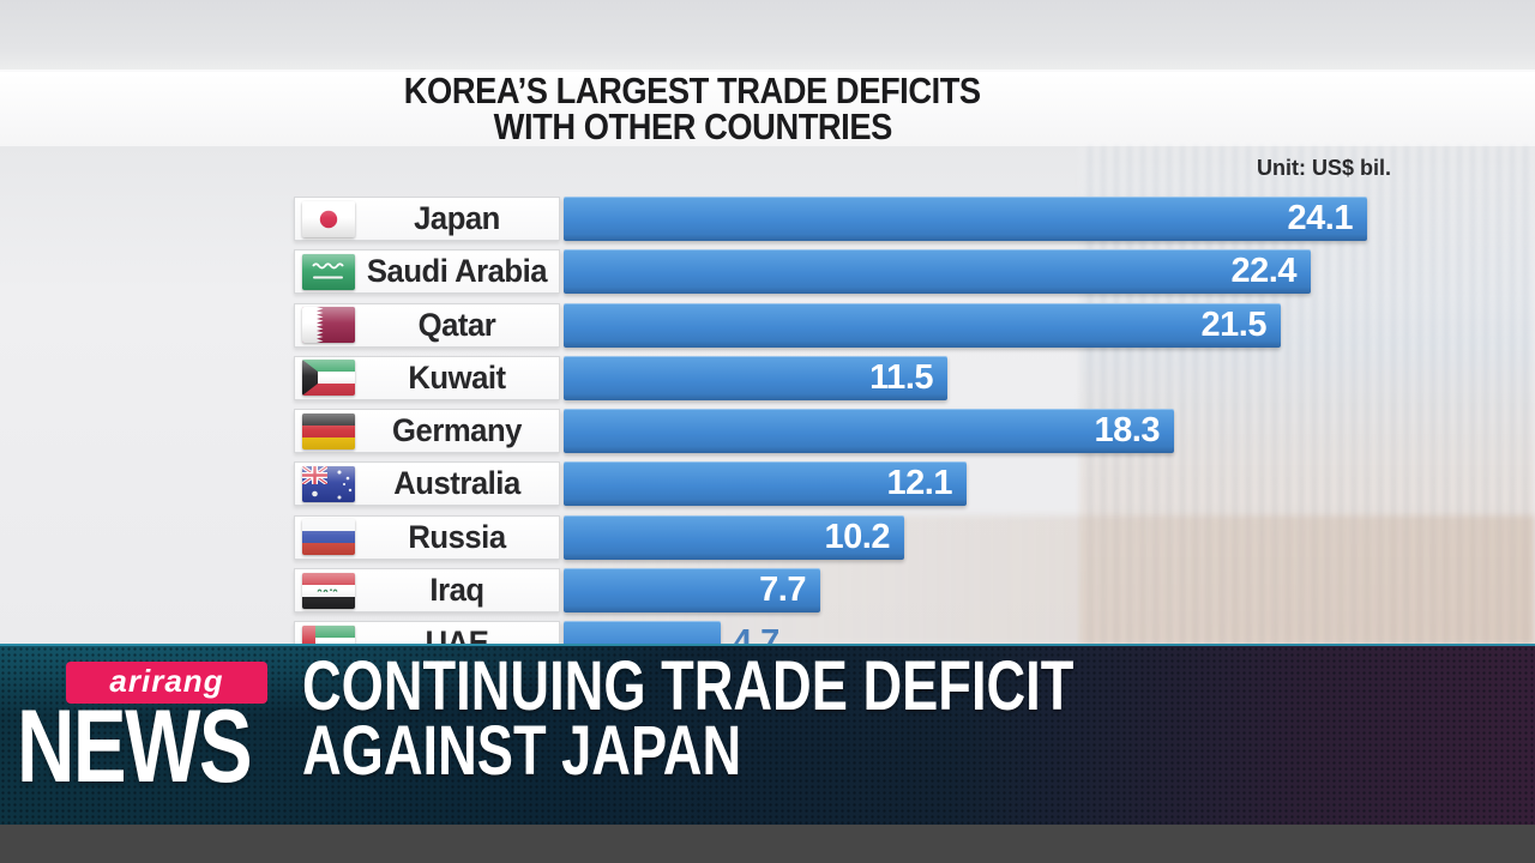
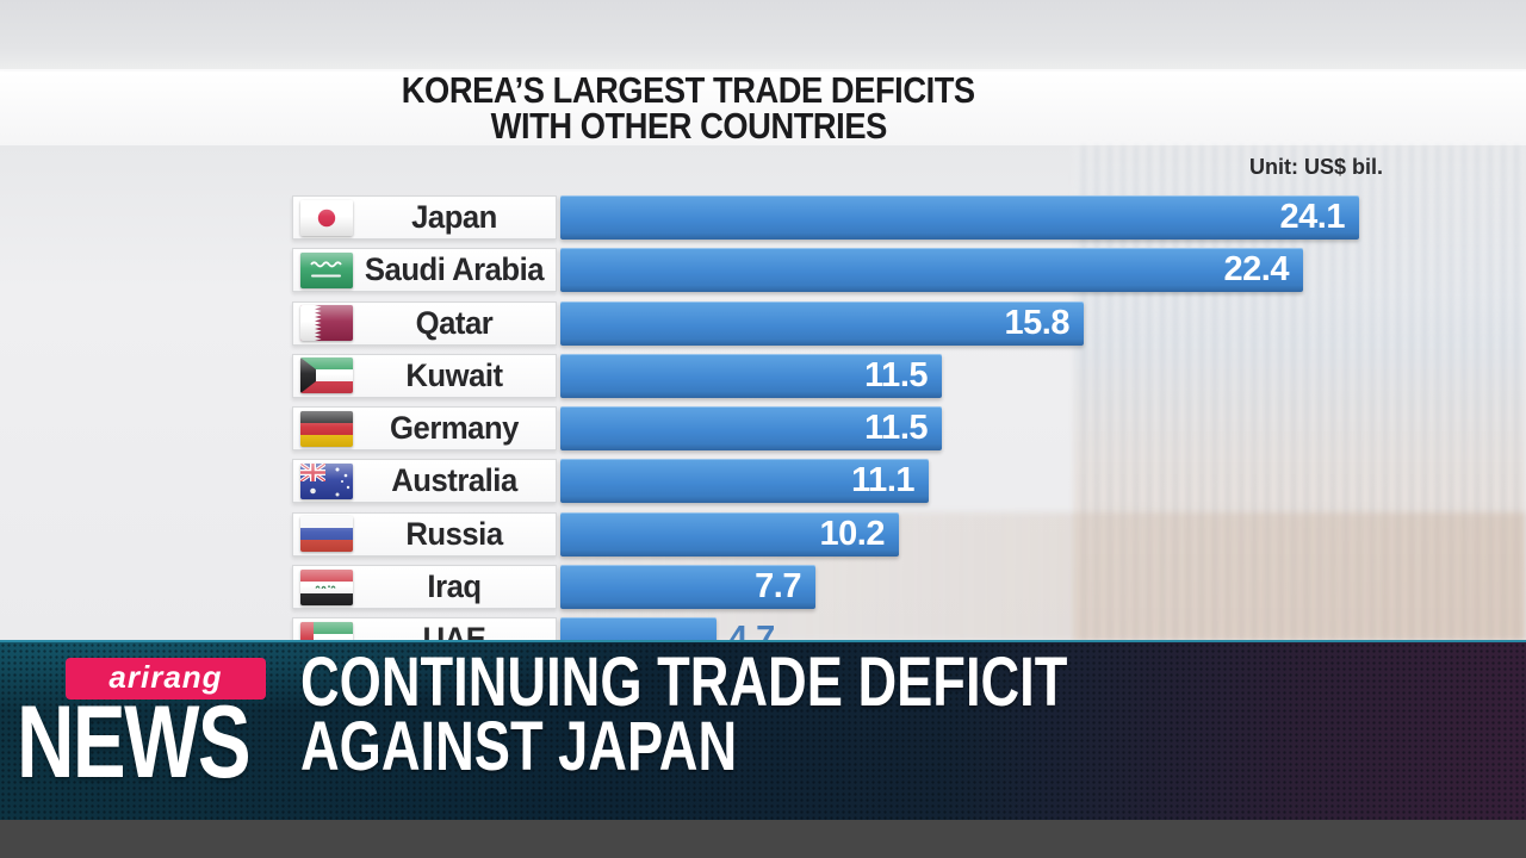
Qatar: 21.5 -> 15.8
Germany: 18.3 -> 11.5
Australia: 12.1 -> 11.1
